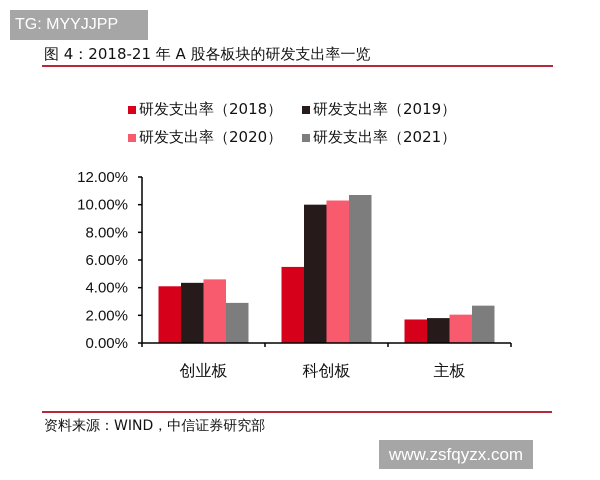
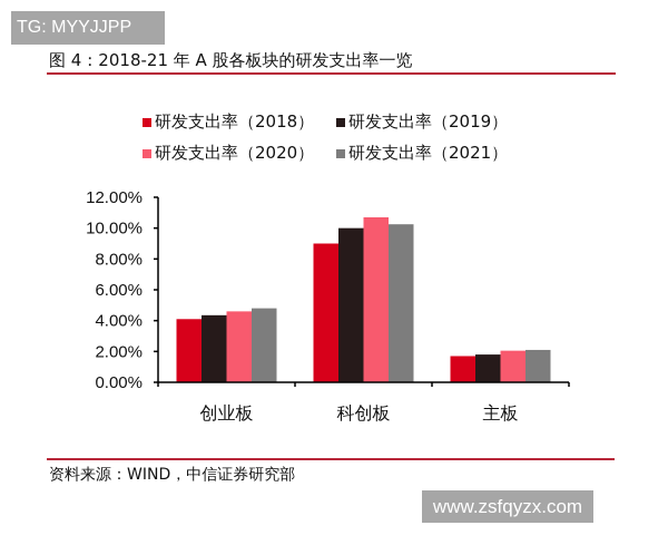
研发支出率（2021）/创业板: 2.9% -> 4.8%
研发支出率（2018）/科创板: 5.5% -> 9.0%
研发支出率（2020）/科创板: 10.3% -> 10.7%
研发支出率（2021）/科创板: 10.7% -> 10.2%
研发支出率（2021）/主板: 2.7% -> 2.1%
